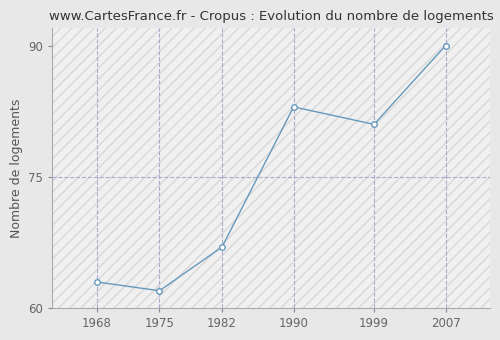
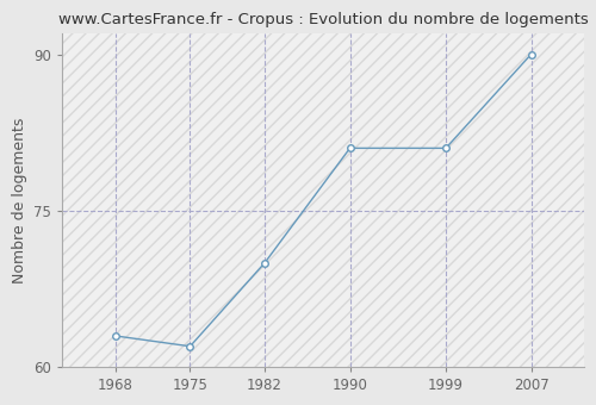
1982: 67 -> 70
1990: 83 -> 81
